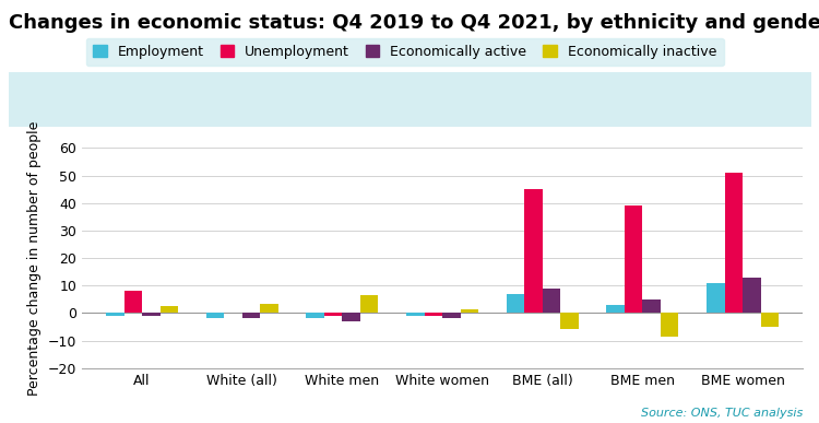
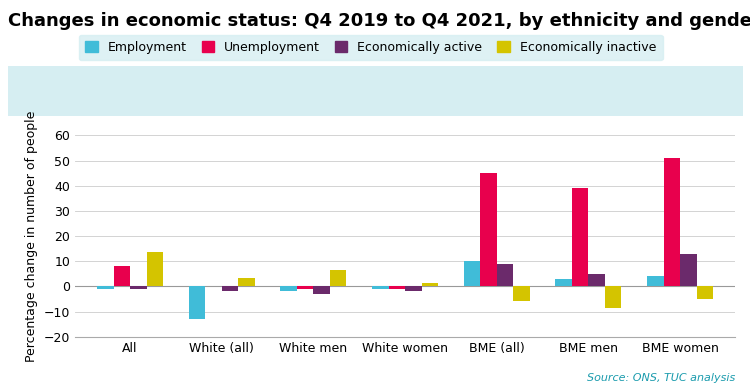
Economically inactive/All: 2.5 -> 13.5
Employment/White (all): -2 -> -13
Employment/BME (all): 7 -> 10
Employment/BME women: 11 -> 4
